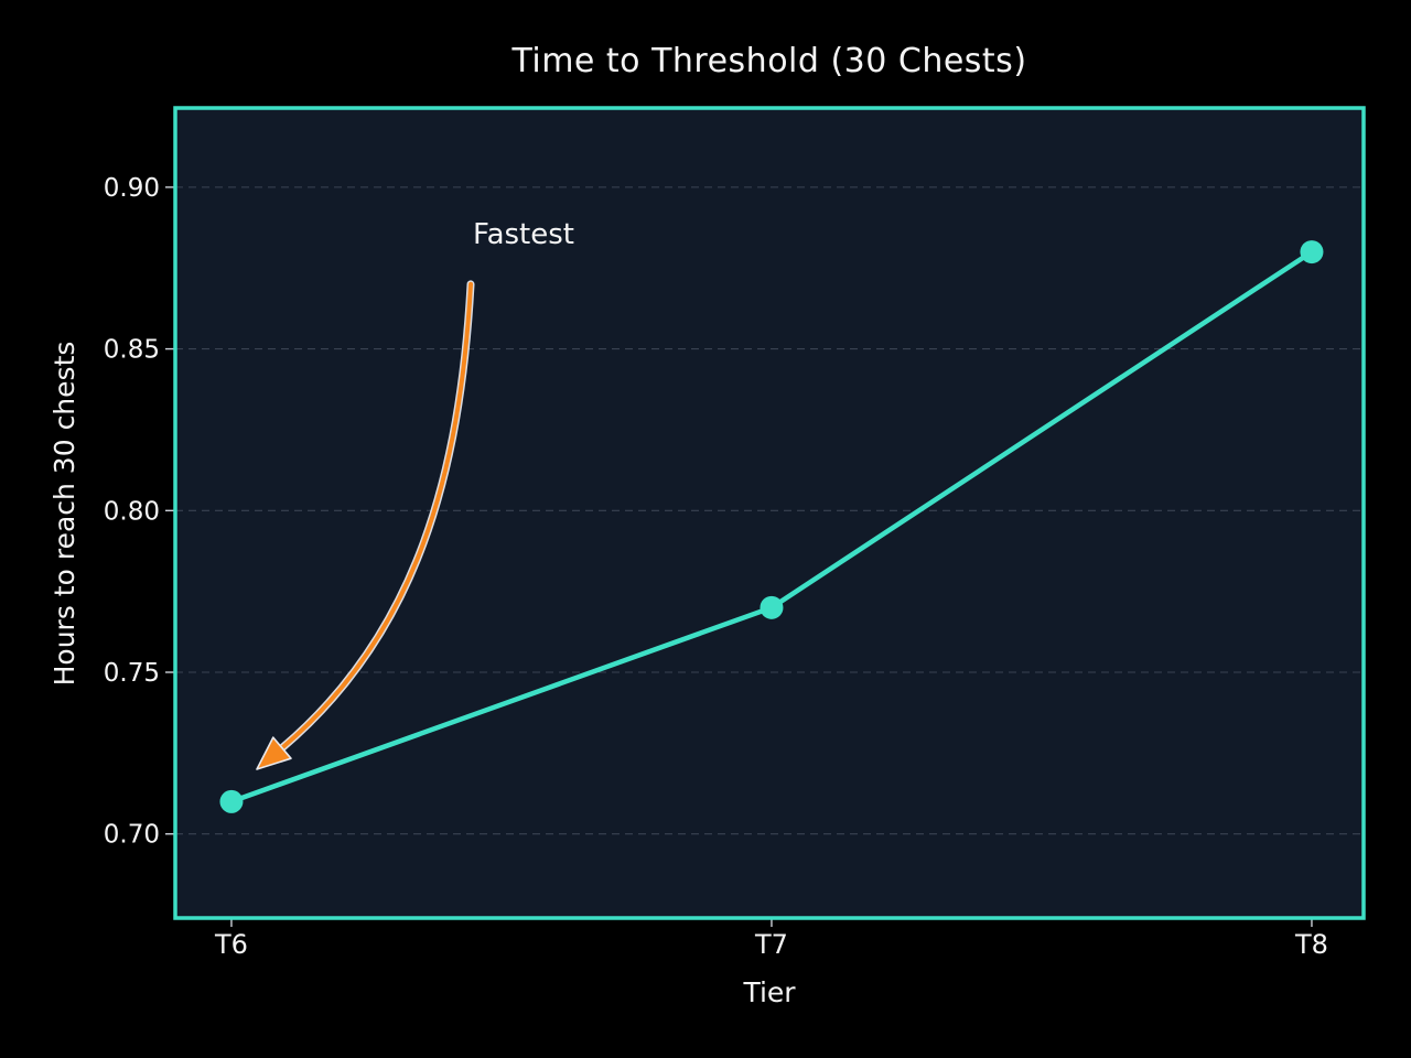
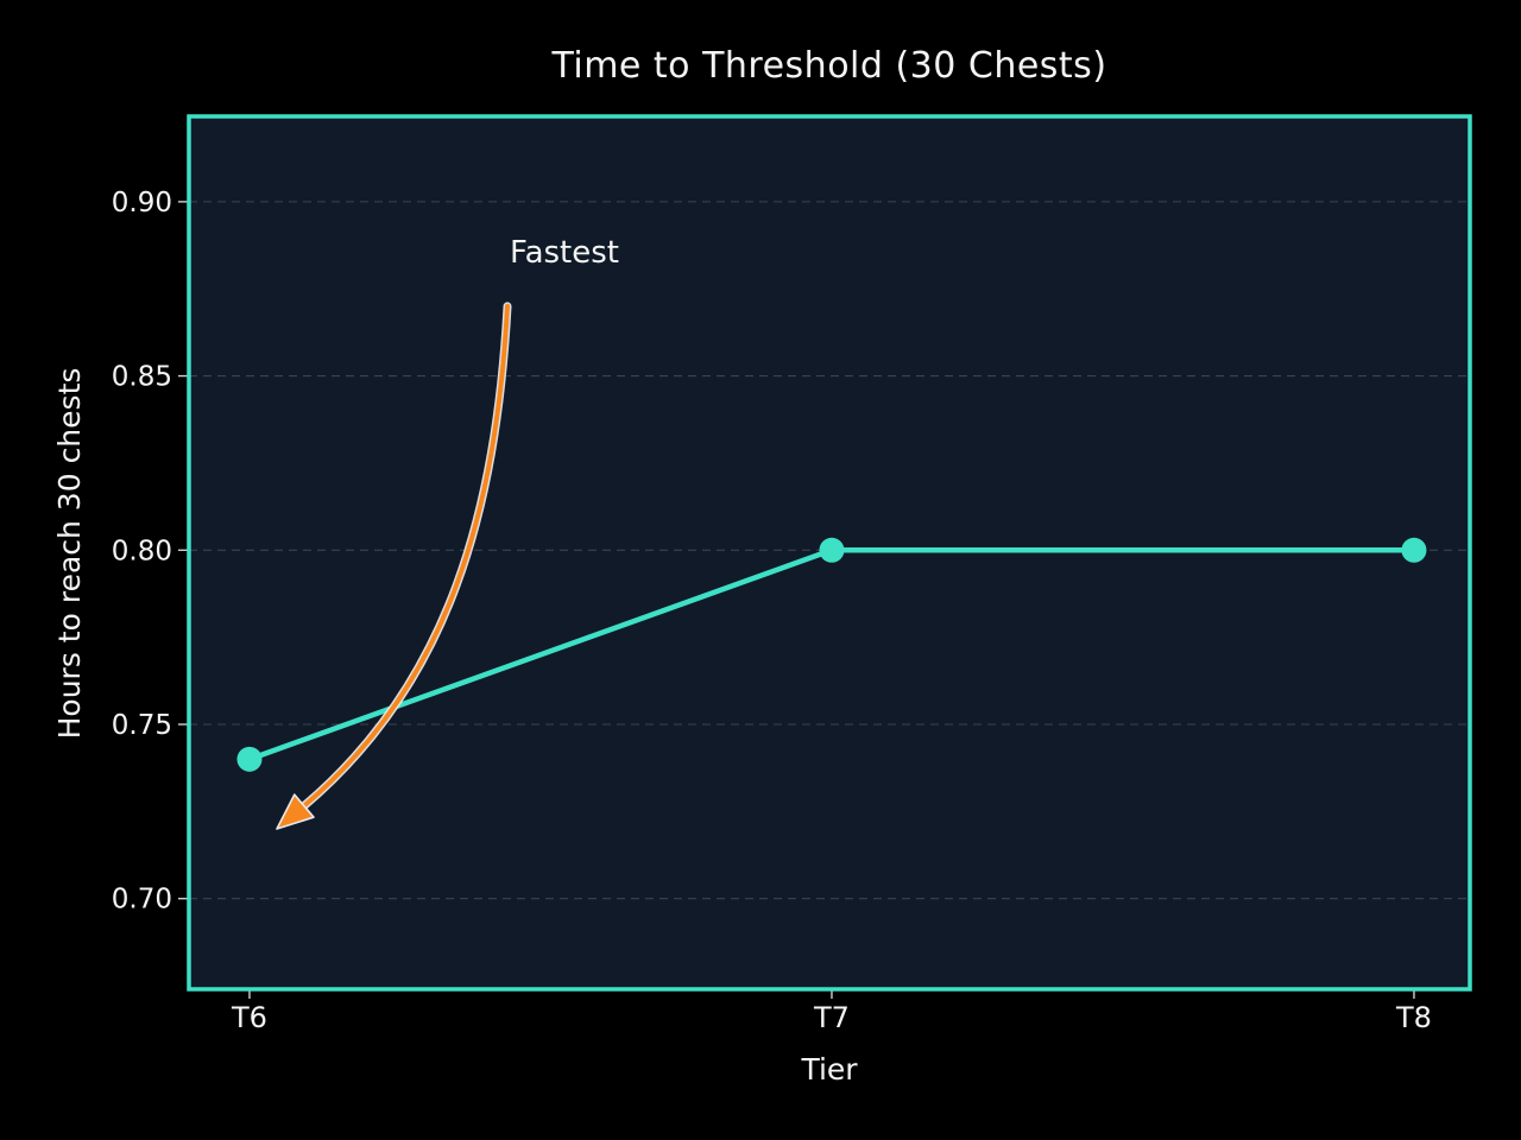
T6: 0.71 -> 0.74
T7: 0.77 -> 0.80
T8: 0.88 -> 0.80
